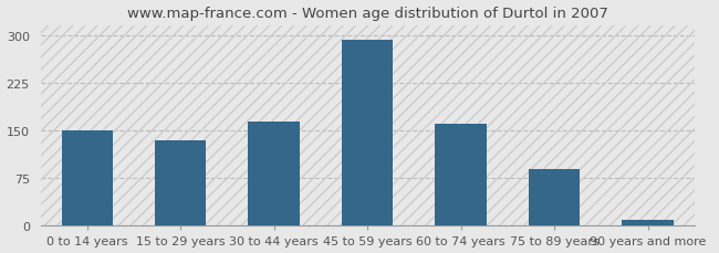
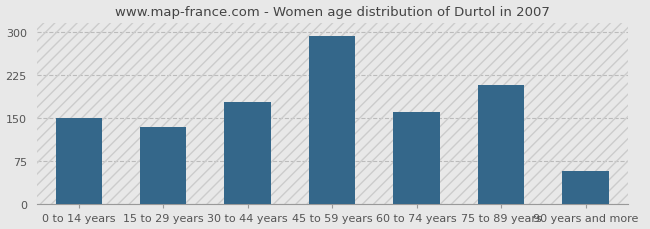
30 to 44 years: 163 -> 178
75 to 89 years: 90 -> 208
90 years and more: 10 -> 58
